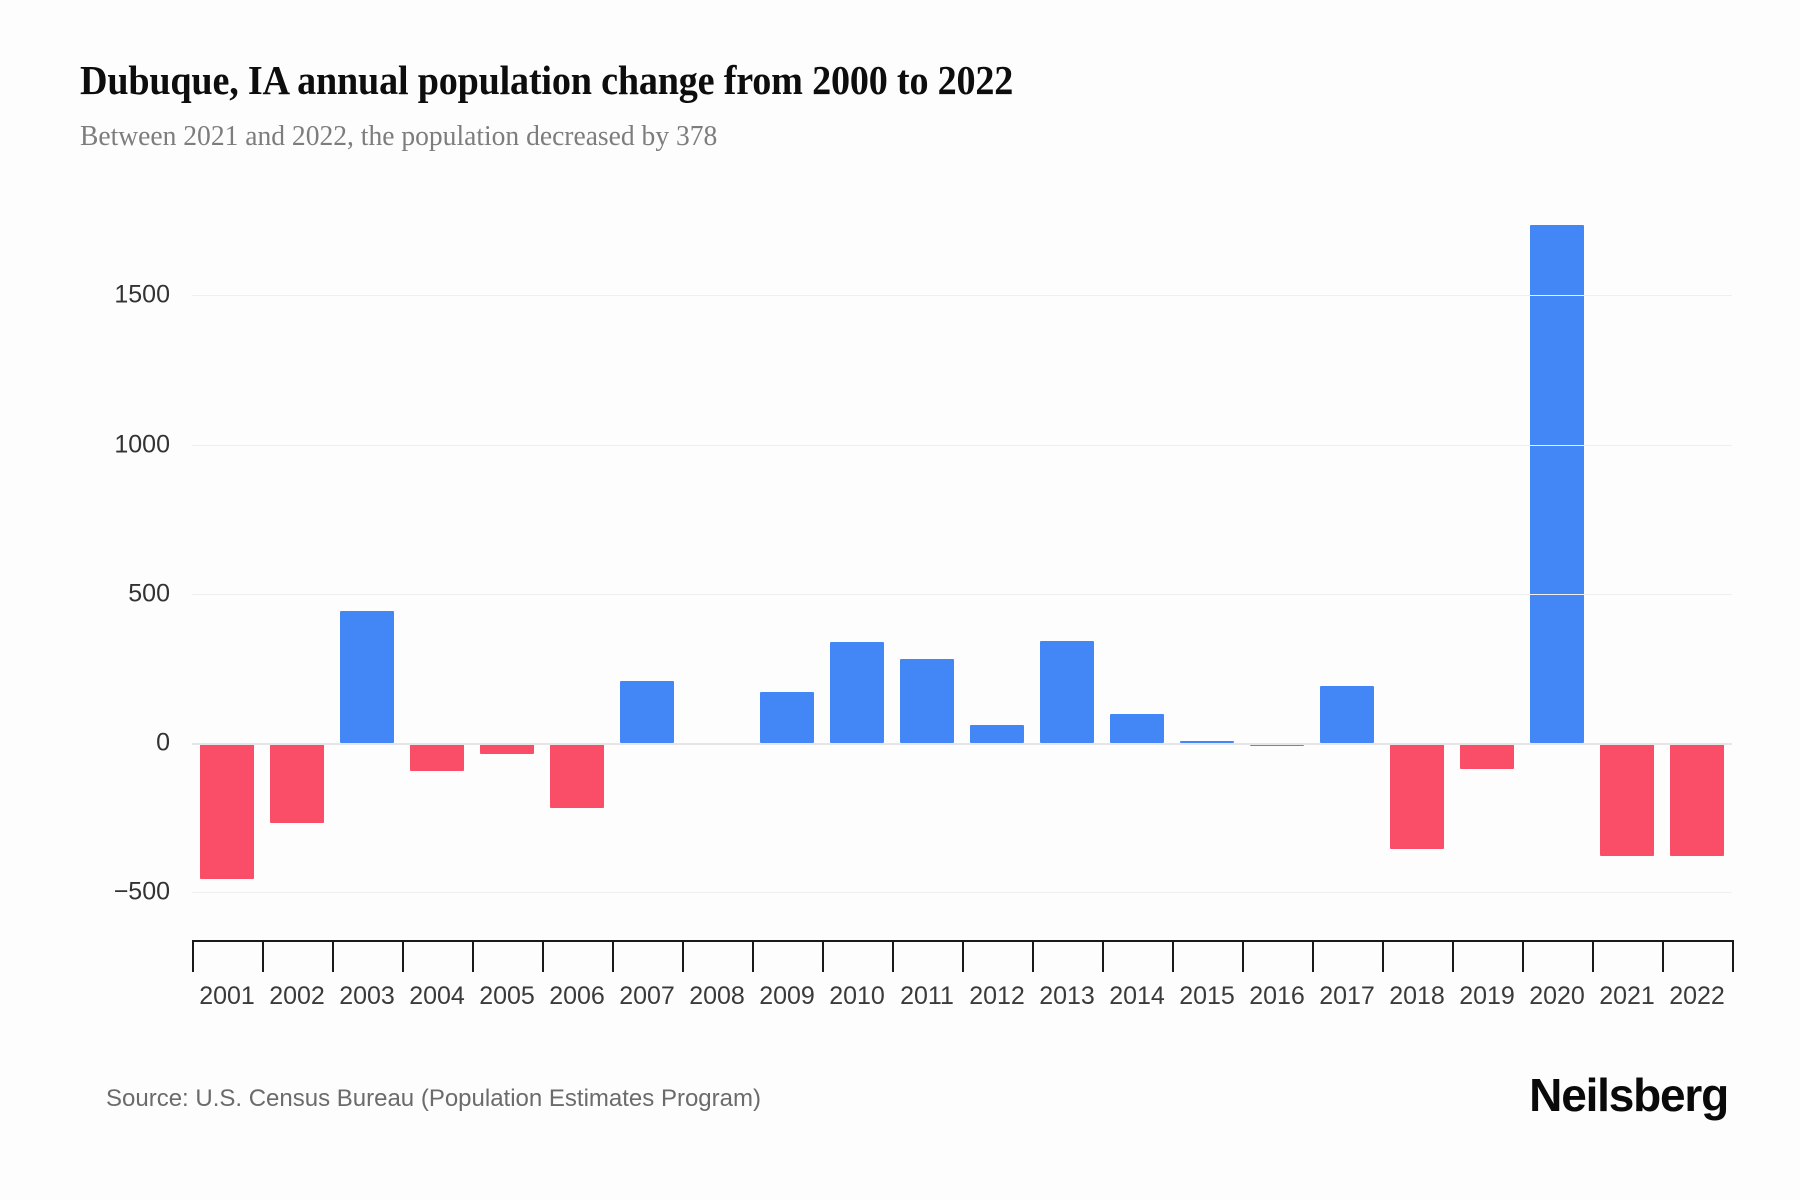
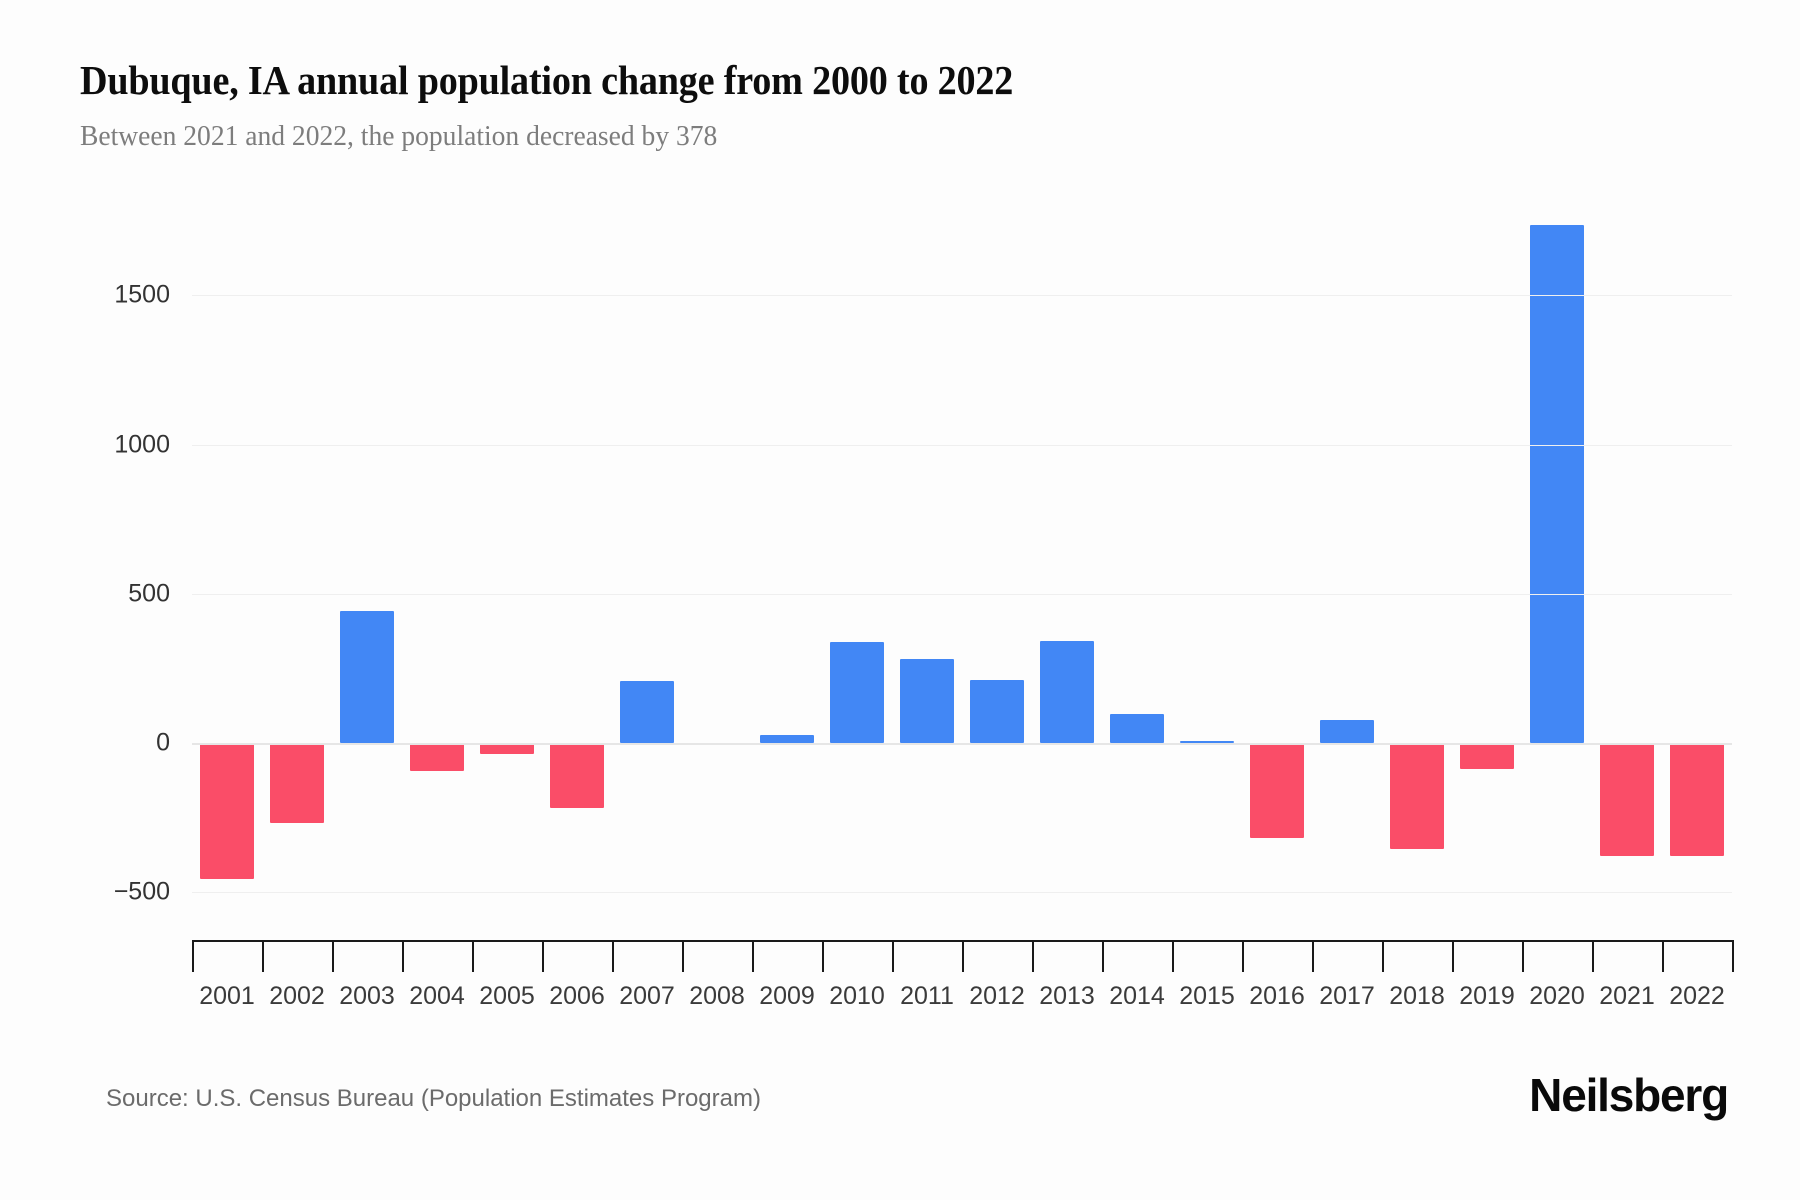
2009: 170 -> 20
2012: 60 -> 210
2016: -10 -> -320
2017: 190 -> 80
